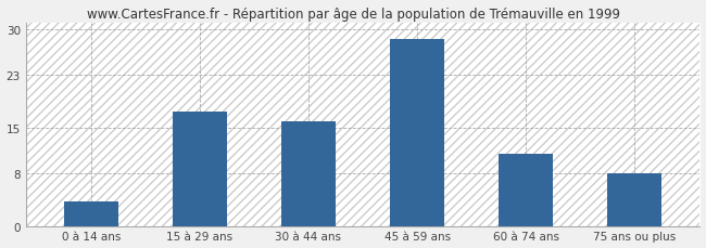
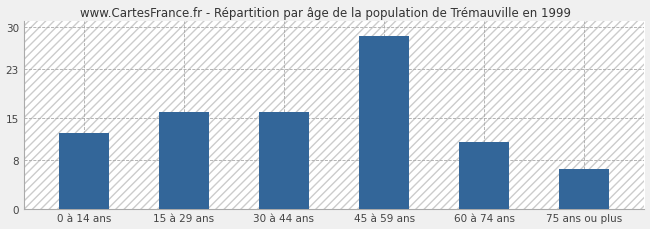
0 à 14 ans: 3.8 -> 12.5
15 à 29 ans: 17.4 -> 16.0
75 ans ou plus: 8.0 -> 6.5
